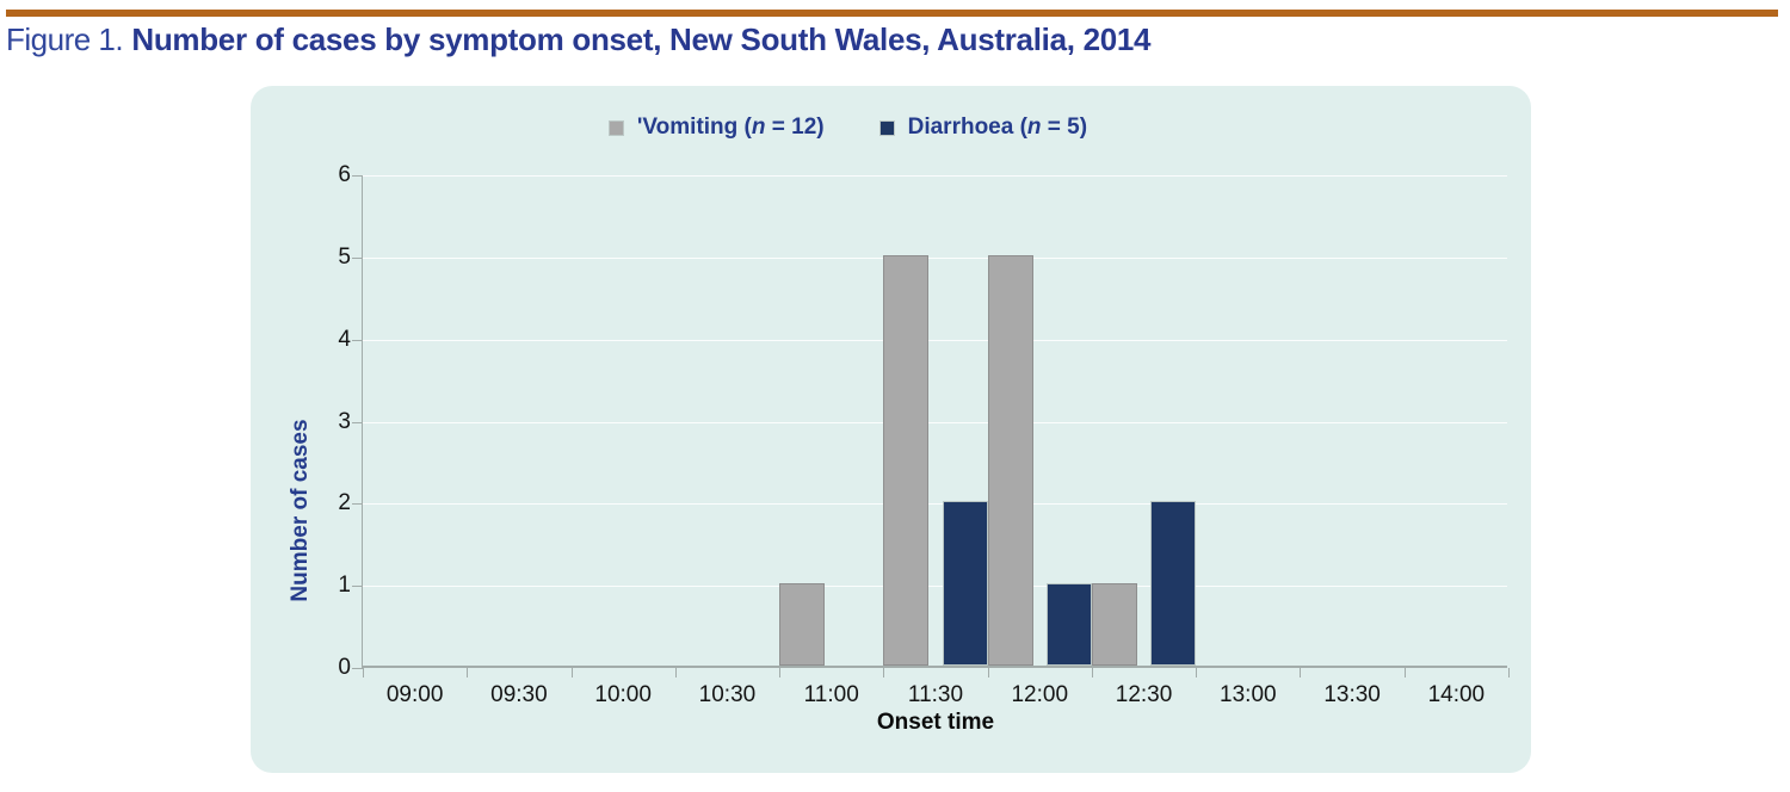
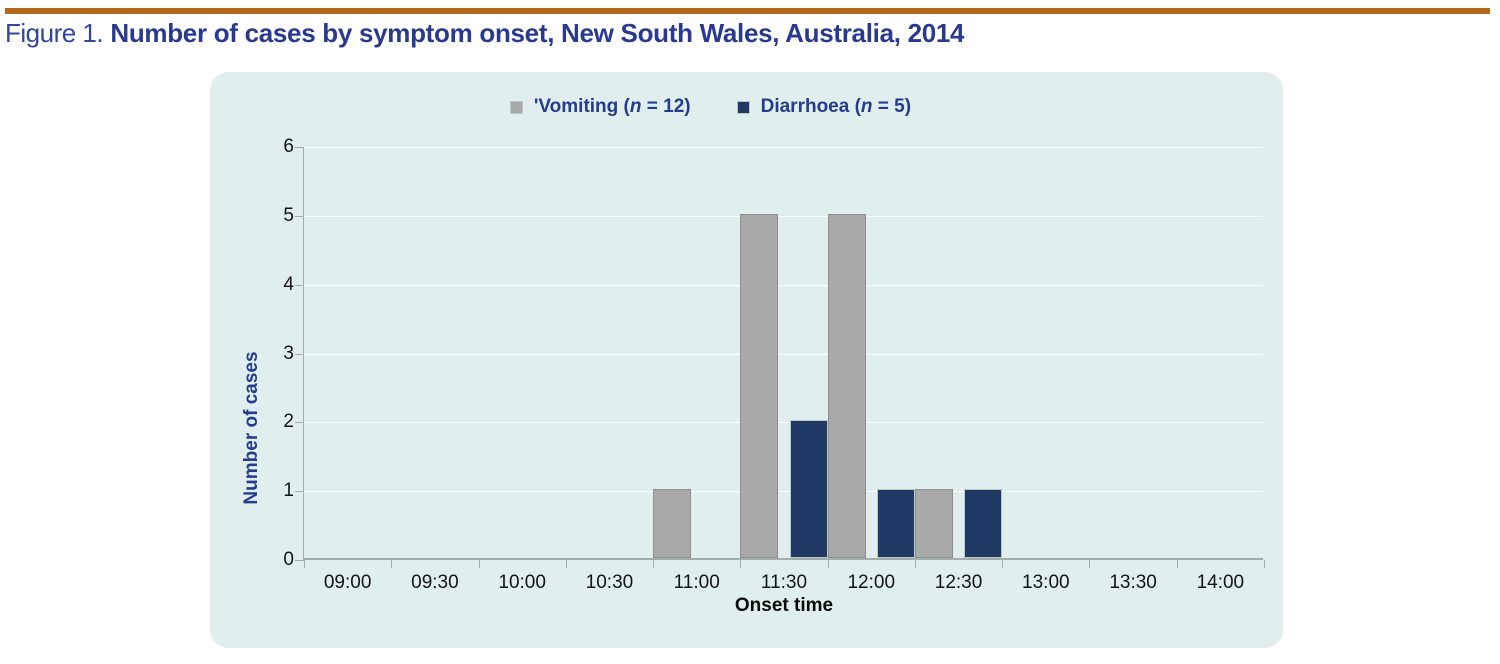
Diarrhoea (n = 5)/12:30: 2 -> 1
